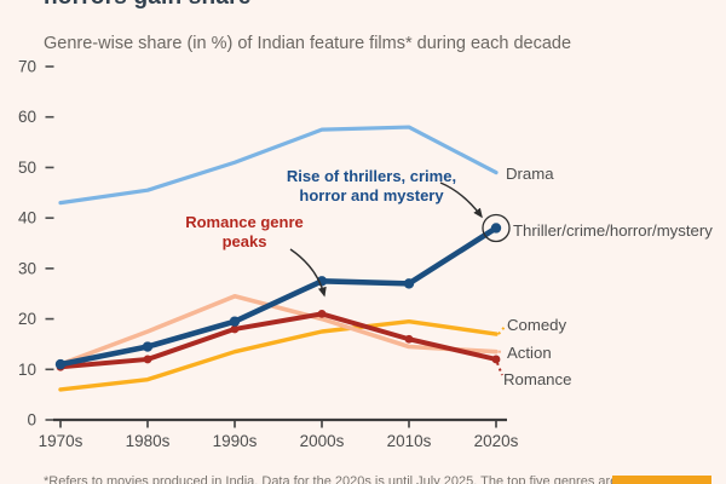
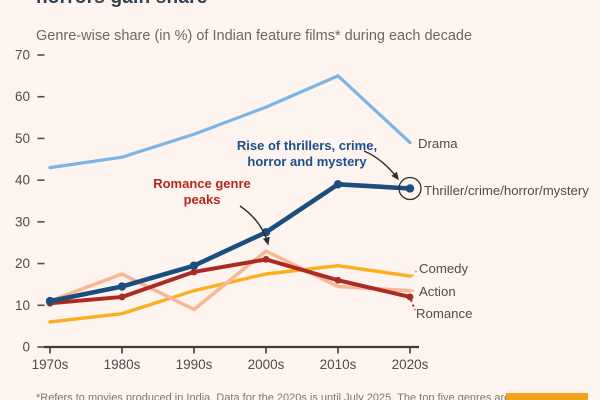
Action/1990s: 24 -> 9
Action/2000s: 20 -> 23
Drama/2010s: 58 -> 65
Thriller/crime/horror/mystery/2010s: 27 -> 39
